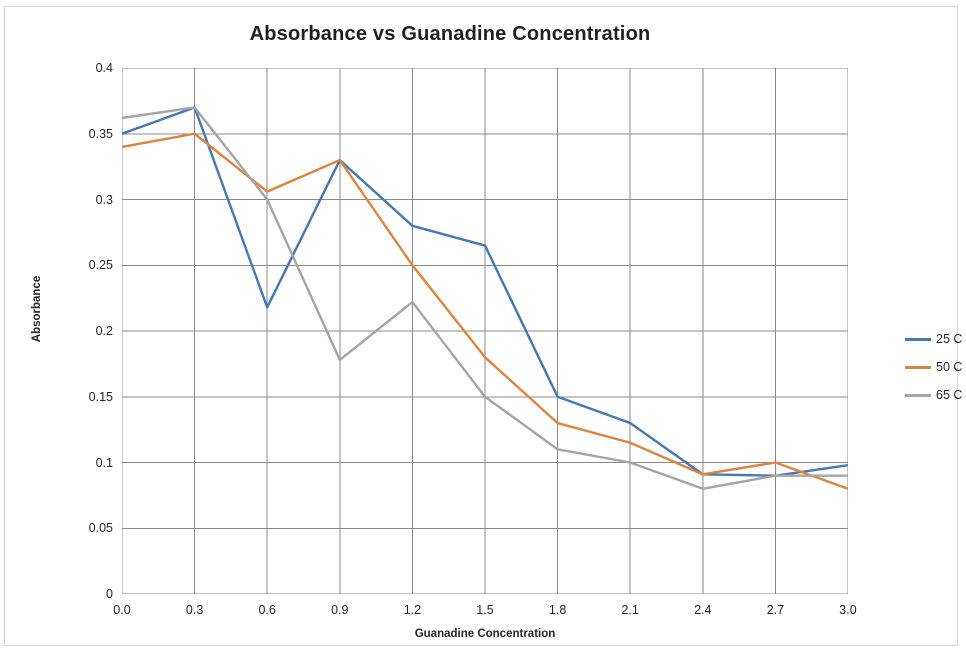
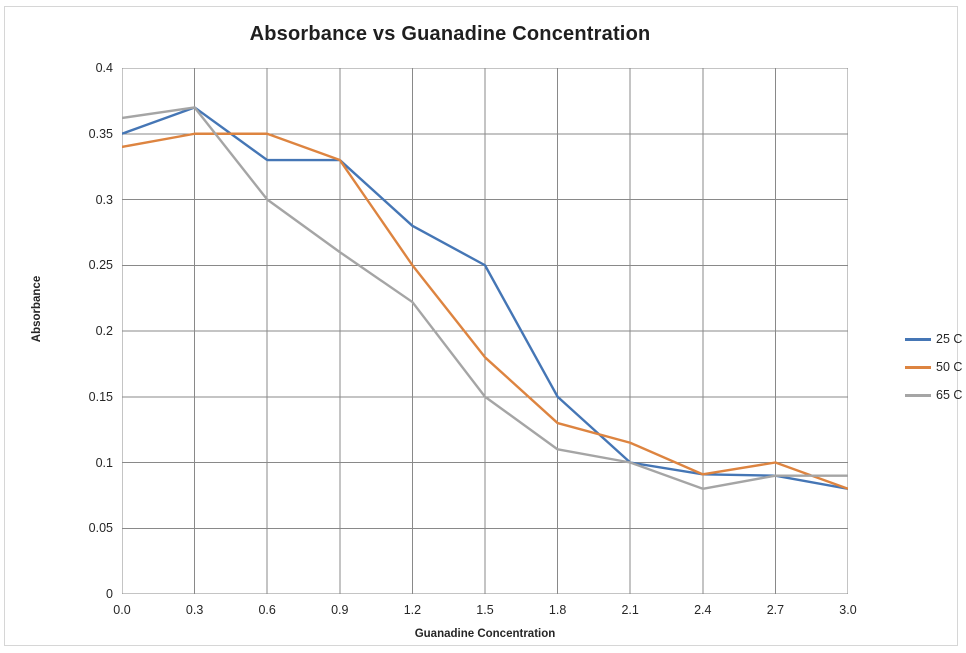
25 C/0.6: 0.218 -> 0.330
50 C/0.6: 0.306 -> 0.350
65 C/0.9: 0.178 -> 0.260
25 C/1.5: 0.265 -> 0.250
25 C/2.1: 0.130 -> 0.100
25 C/3.0: 0.098 -> 0.080
